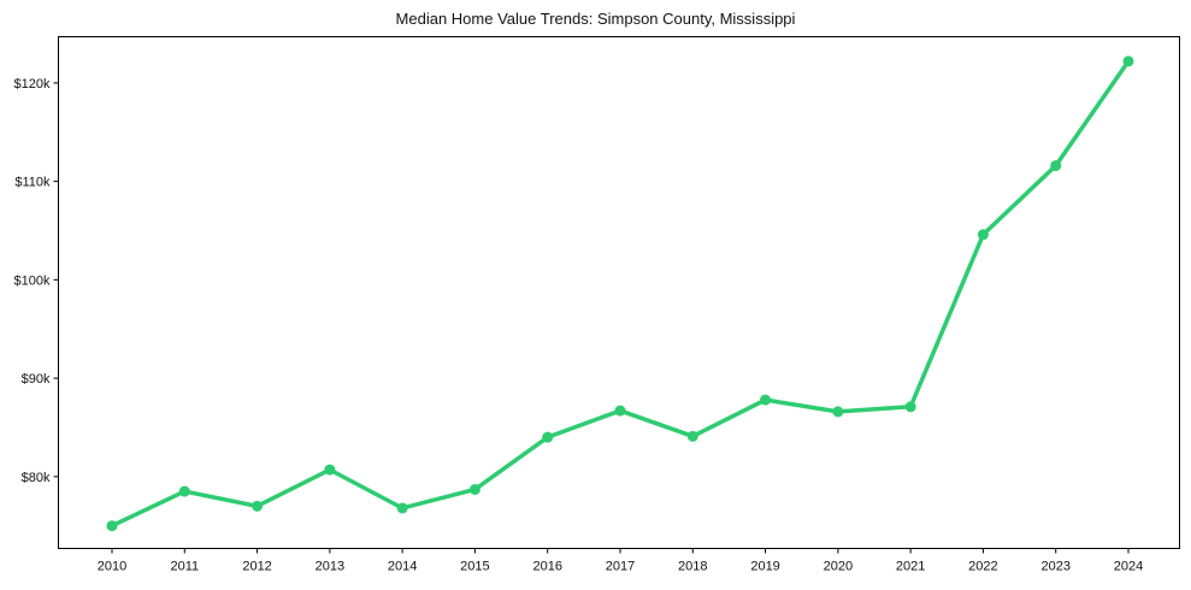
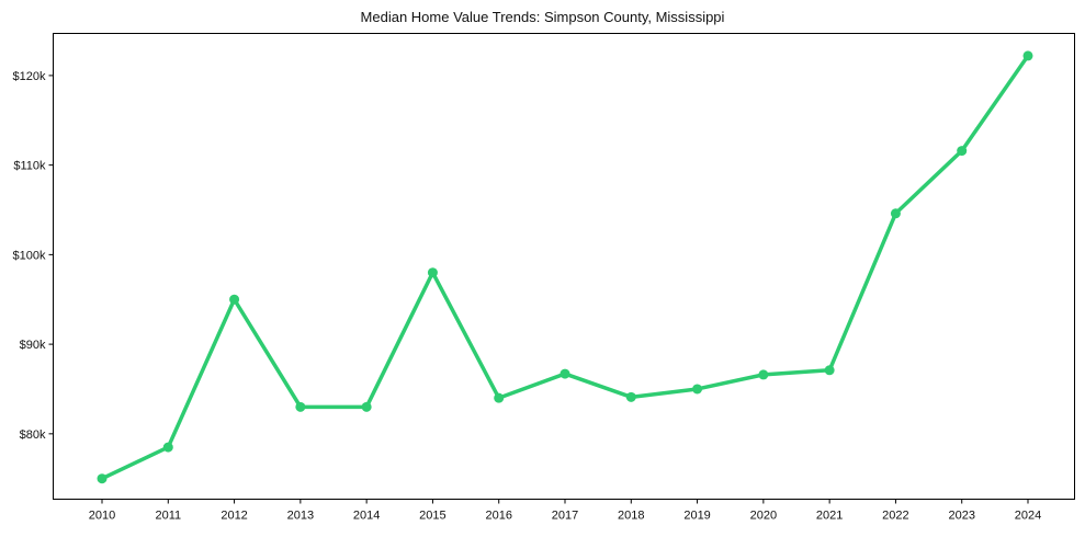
2012: $77k -> $95k
2013: $81k -> $83k
2014: $77k -> $83k
2015: $79k -> $98k
2019: $88k -> $85k
